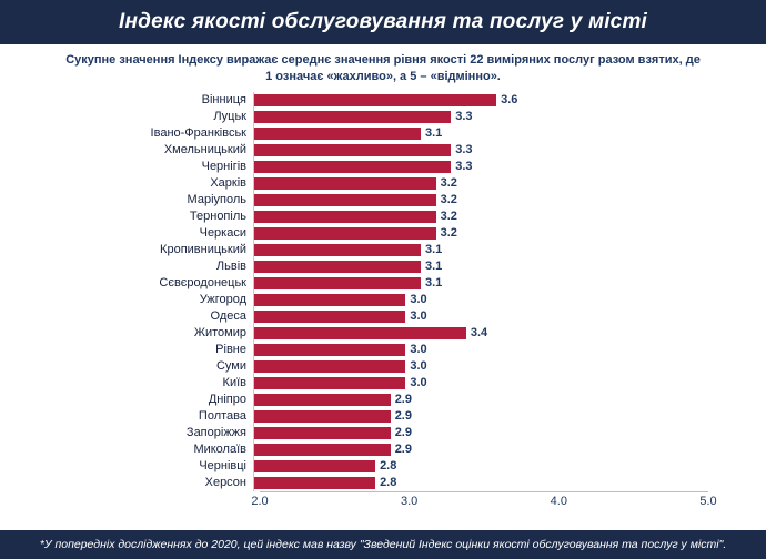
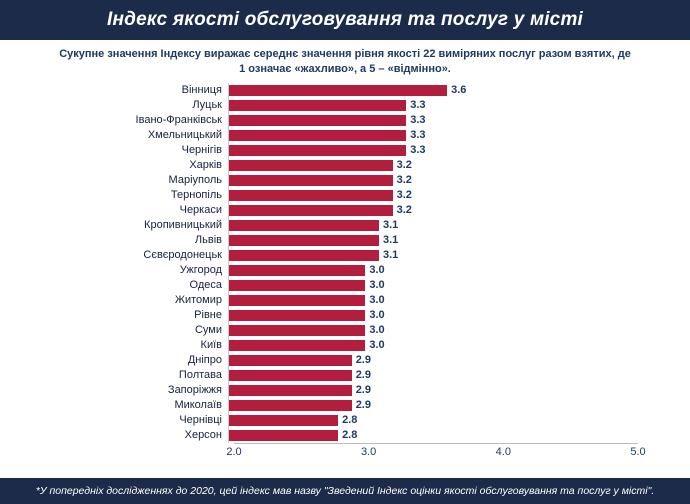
Івано-Франківськ: 3.1 -> 3.3
Житомир: 3.4 -> 3.0
